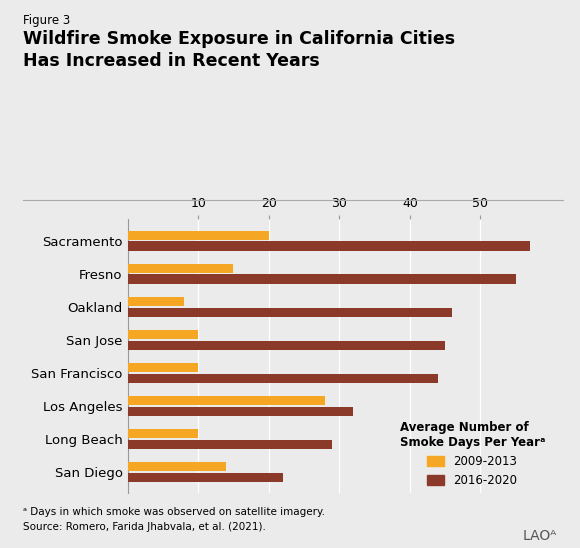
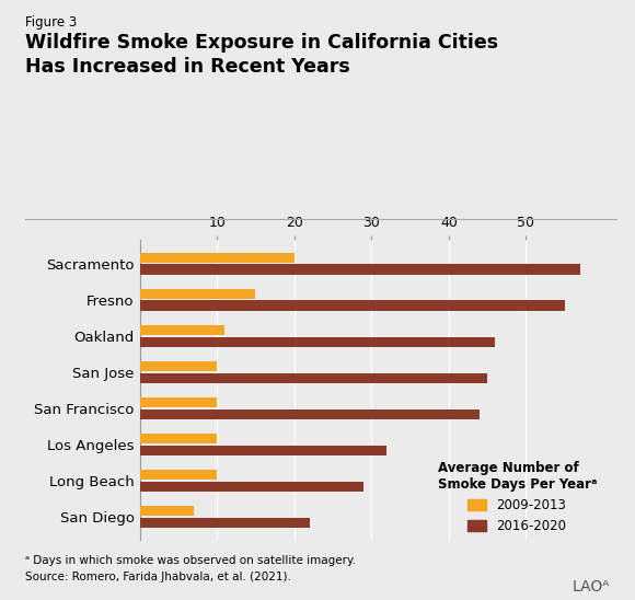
2009-2013/Oakland: 8 -> 11
2009-2013/Los Angeles: 28 -> 10
2009-2013/San Diego: 14 -> 7
